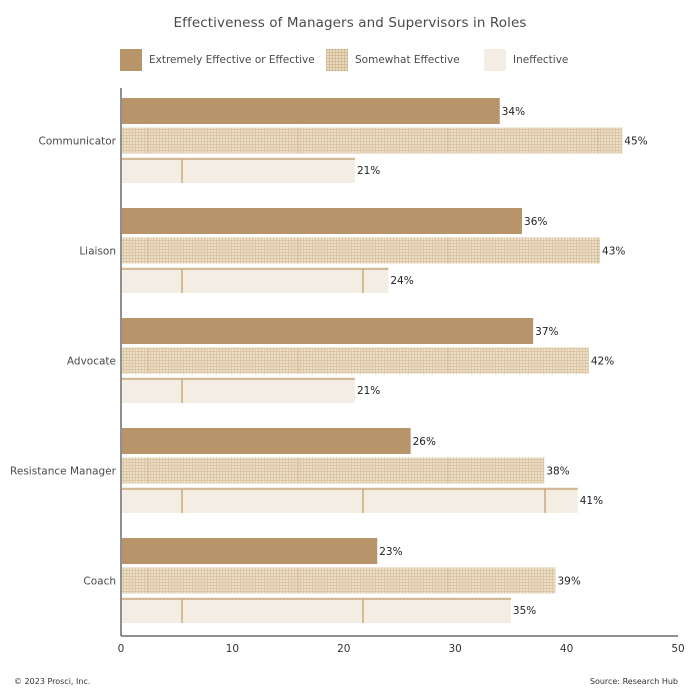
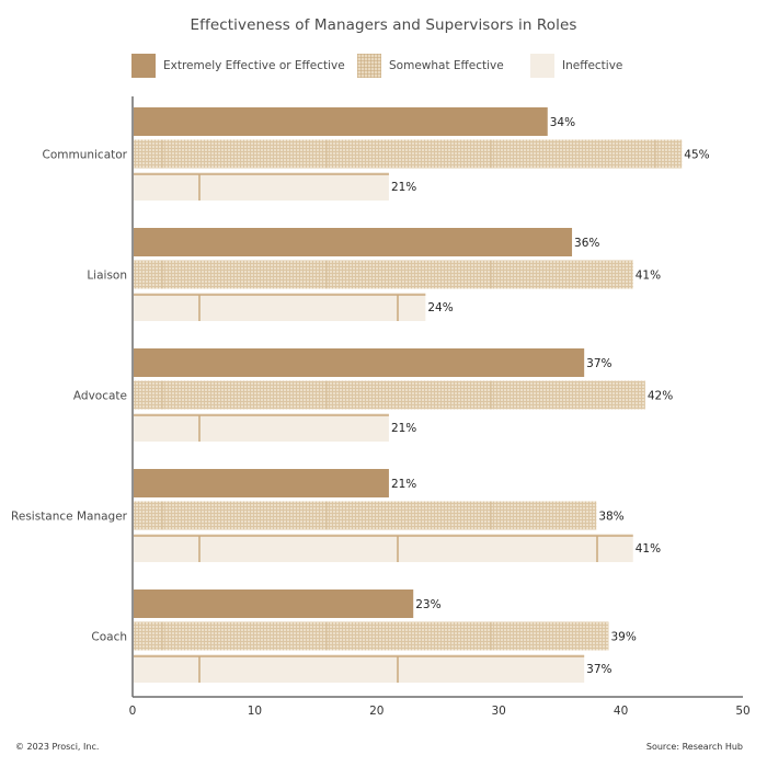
Somewhat Effective/Liaison: 43% -> 41%
Extremely Effective or Effective/Resistance Manager: 26% -> 21%
Ineffective/Coach: 35% -> 37%
